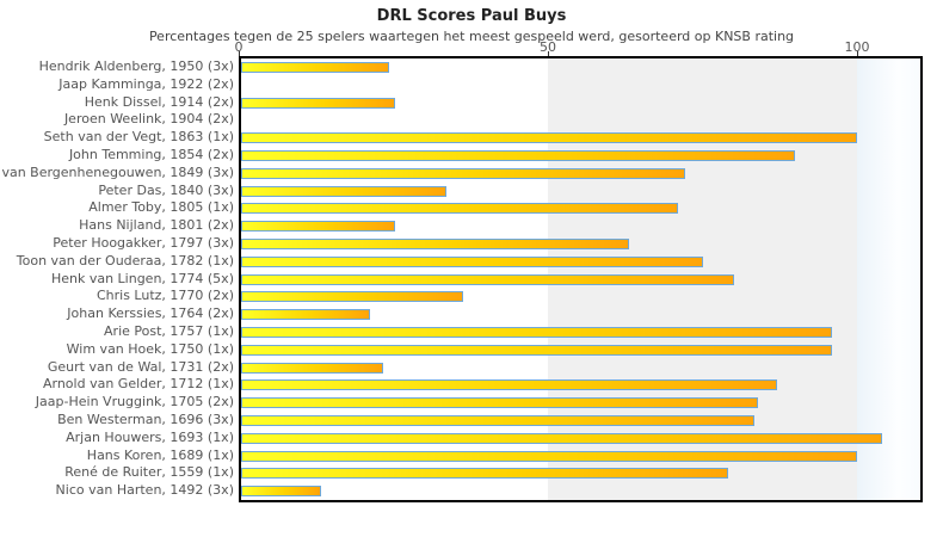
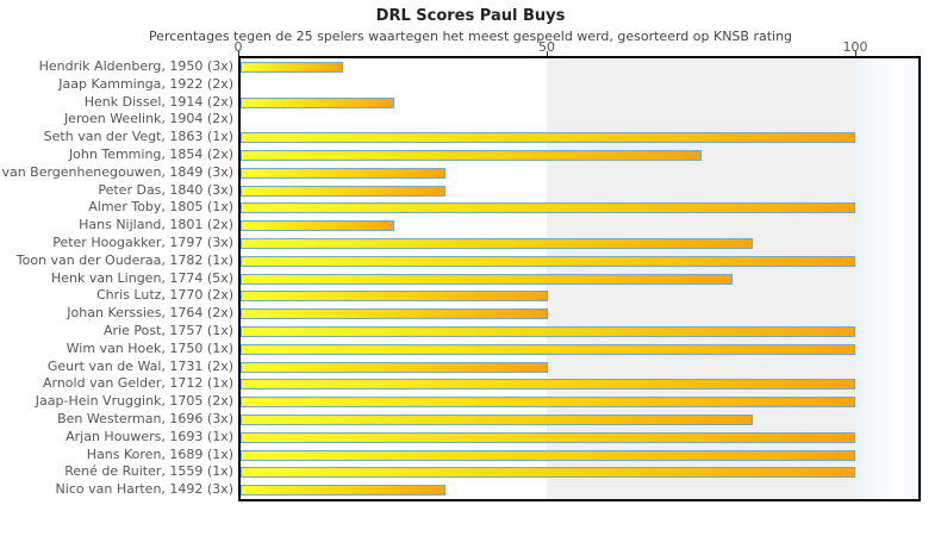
Hendrik Aldenberg, 1950 (3x): 24 -> 17
John Temming, 1854 (2x): 90 -> 75
van Bergenhenegouwen, 1849 (3x): 72 -> 33
Almer Toby, 1805 (1x): 71 -> 100
Peter Hoogakker, 1797 (3x): 63 -> 83
Toon van der Ouderaa, 1782 (1x): 75 -> 100
Chris Lutz, 1770 (2x): 36 -> 50
Johan Kerssies, 1764 (2x): 21 -> 50
Arie Post, 1757 (1x): 96 -> 100
Wim van Hoek, 1750 (1x): 96 -> 100
Geurt van de Wal, 1731 (2x): 23 -> 50
Arnold van Gelder, 1712 (1x): 87 -> 100
Jaap-Hein Vruggink, 1705 (2x): 84 -> 100
Arjan Houwers, 1693 (1x): 104 -> 100
René de Ruiter, 1559 (1x): 79 -> 100
Nico van Harten, 1492 (3x): 13 -> 33
